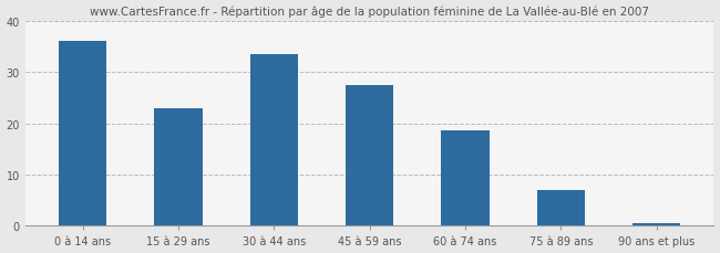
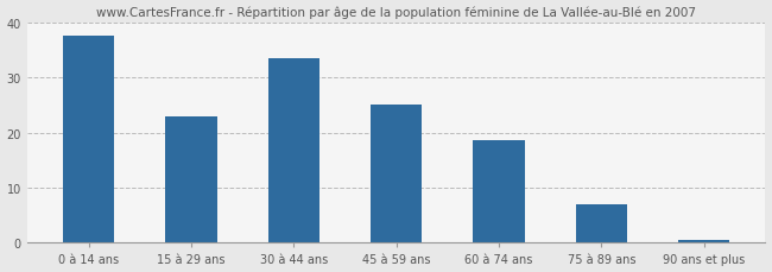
0 à 14 ans: 36.0 -> 37.5
45 à 59 ans: 27.5 -> 25.0
